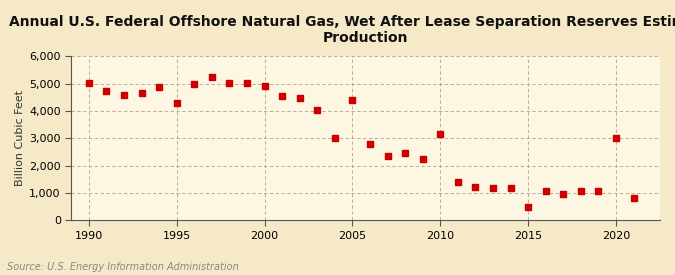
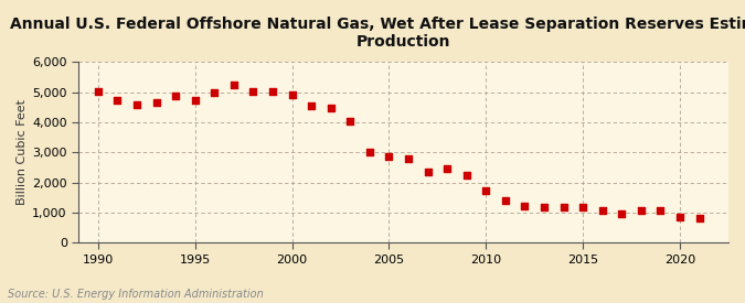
1995: 4,300 -> 4,720
2005: 4,400 -> 2,870
2010: 3,150 -> 1,730
2015: 500 -> 1,190
2020: 3,000 -> 840
